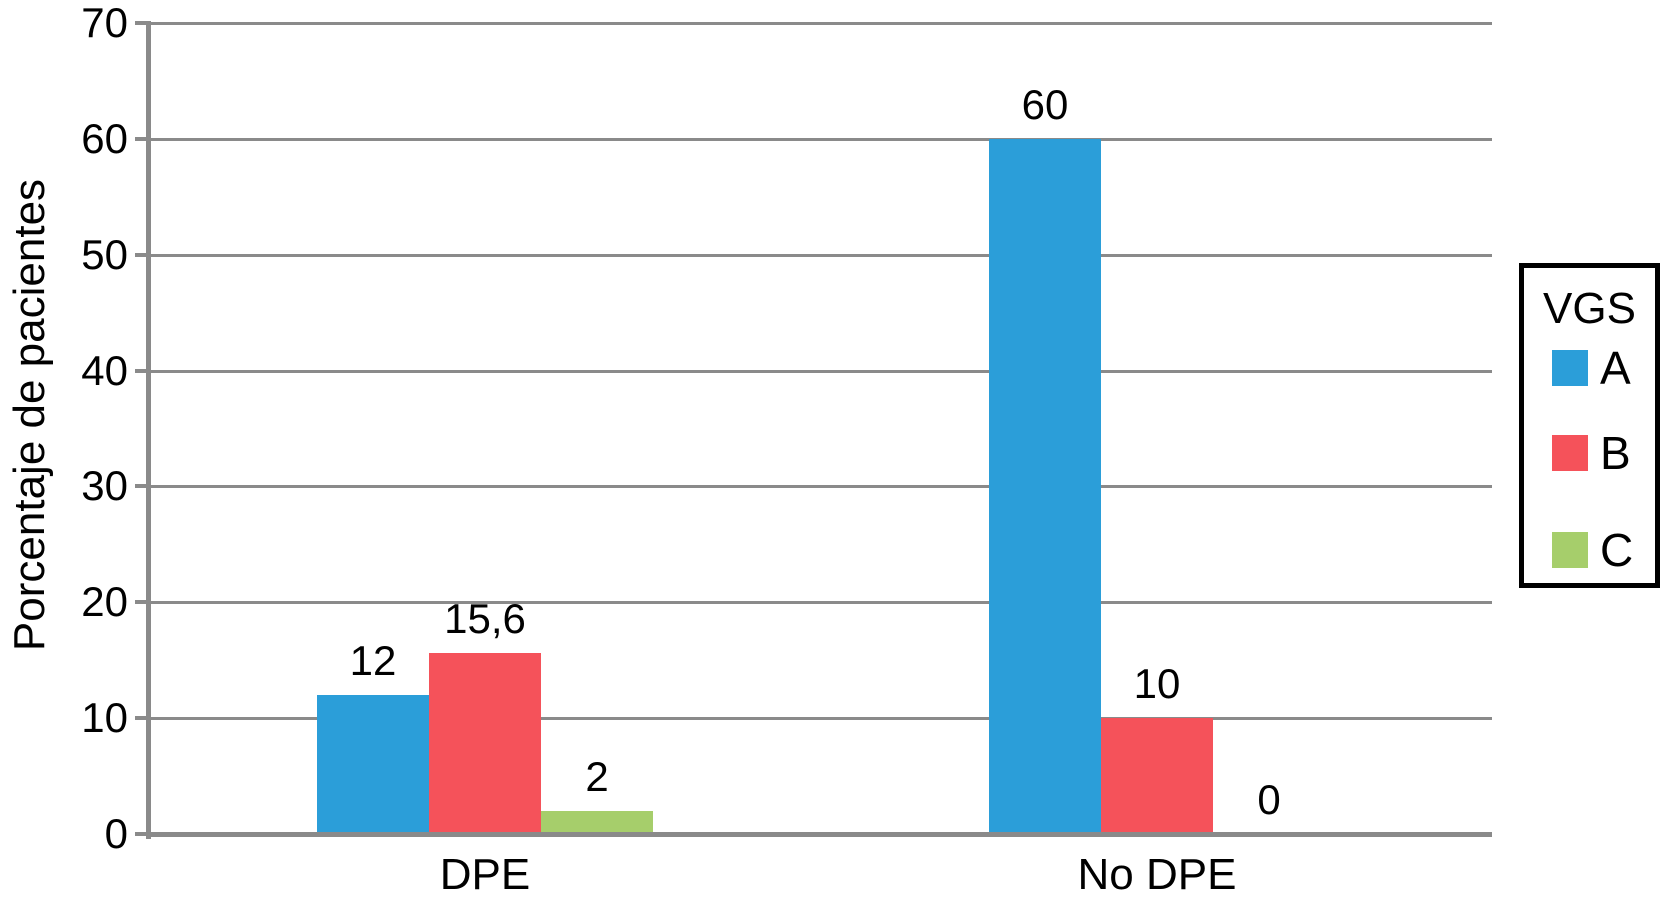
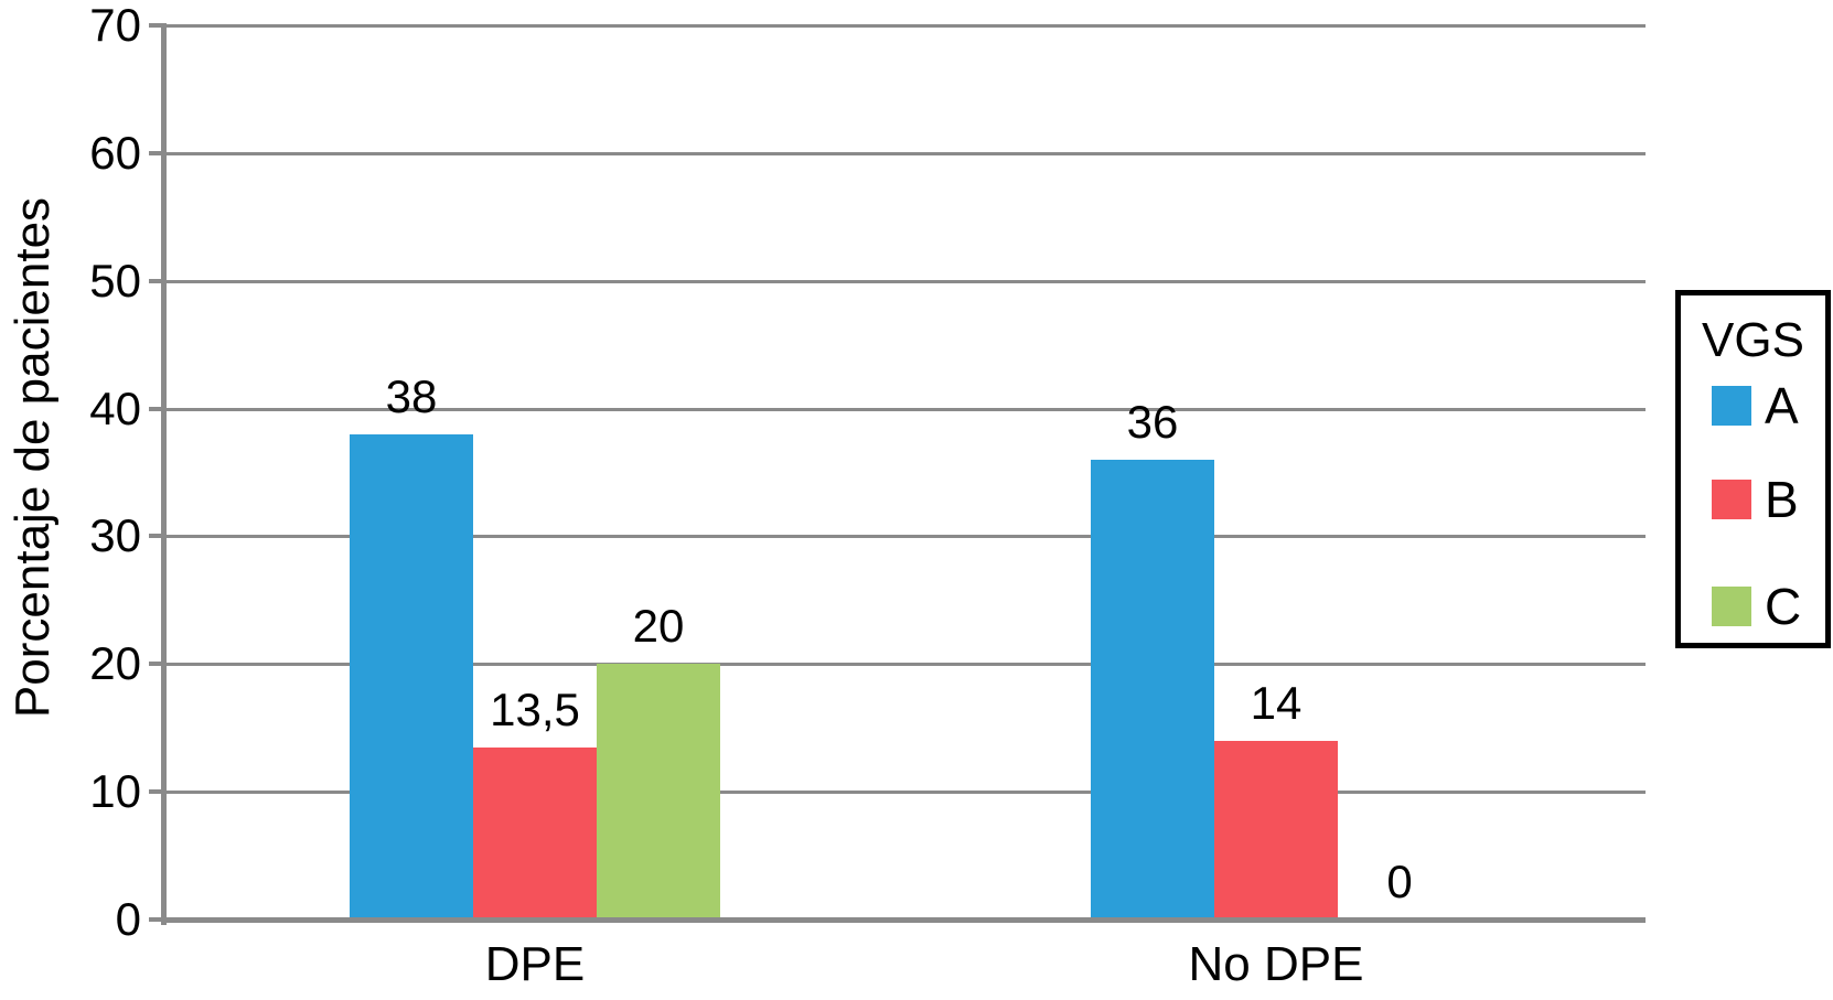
A/DPE: 12 -> 38
B/DPE: 15,6 -> 13,5
C/DPE: 2 -> 20
A/No DPE: 60 -> 36
B/No DPE: 10 -> 14
